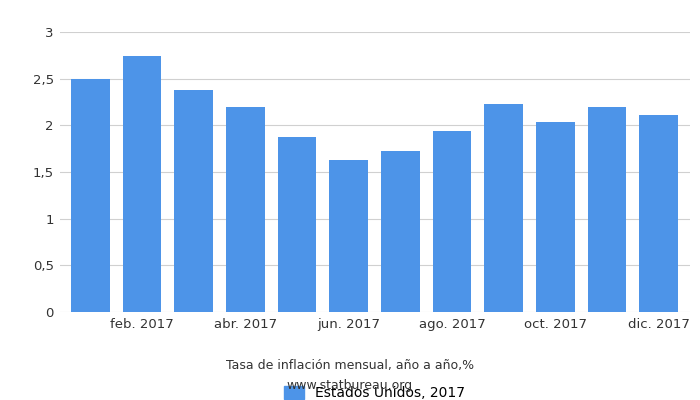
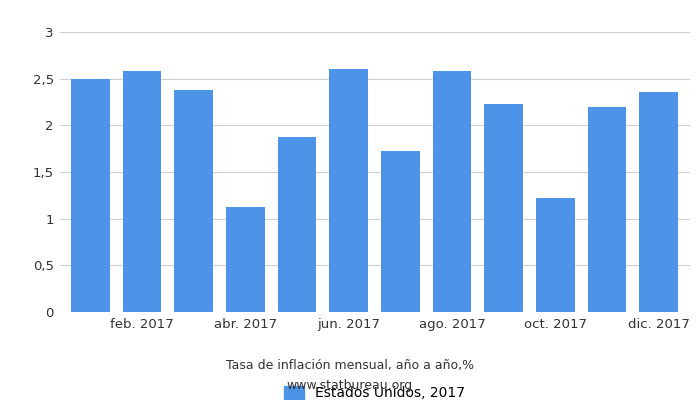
feb. 2017: 2,74 -> 2,58
abr. 2017: 2,20 -> 1,12
jun. 2017: 1,63 -> 2,60
ago. 2017: 1,94 -> 2,58
oct. 2017: 2,04 -> 1,22
dic. 2017: 2,11 -> 2,36
